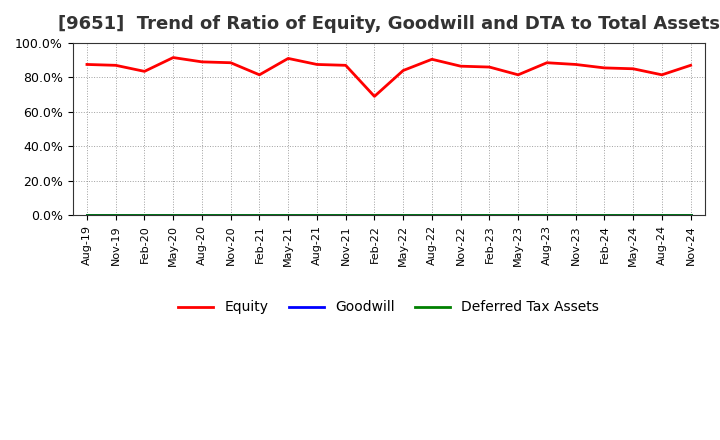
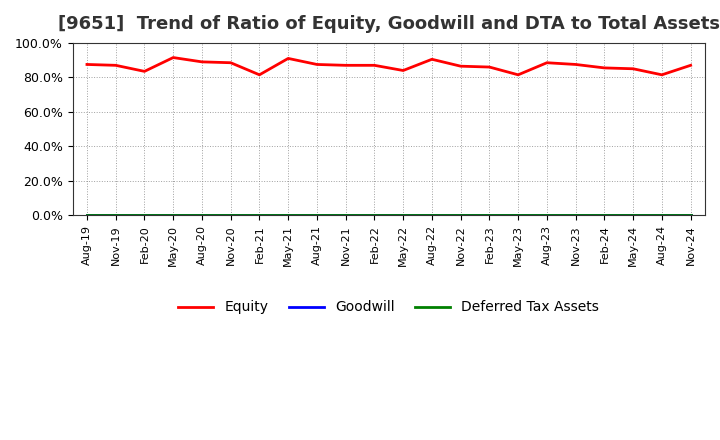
Equity/Feb-22: 69% -> 87%
